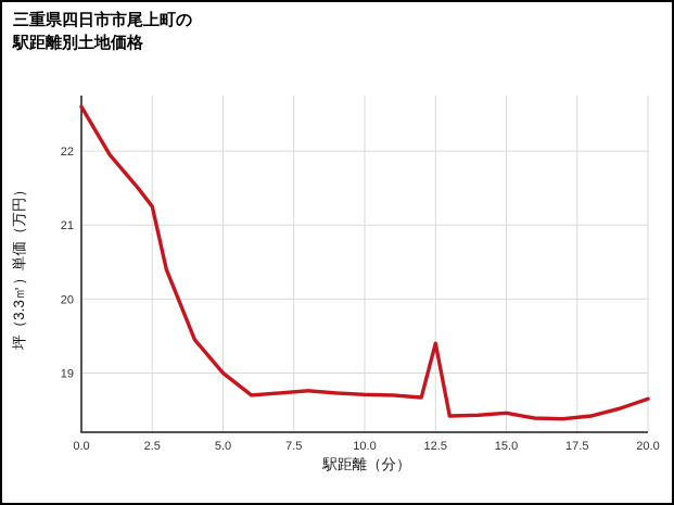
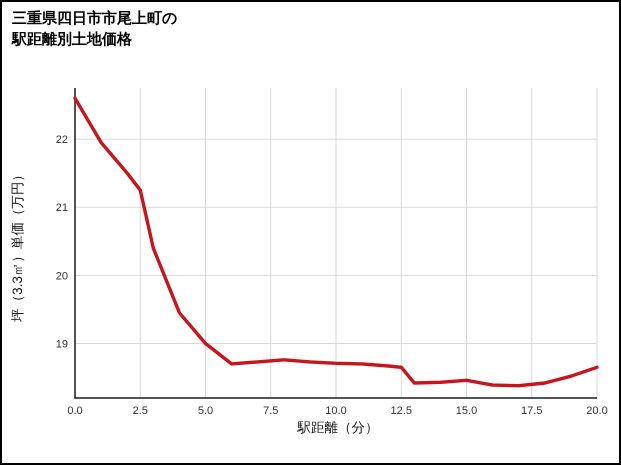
12.5: 19.4 -> 18.6
